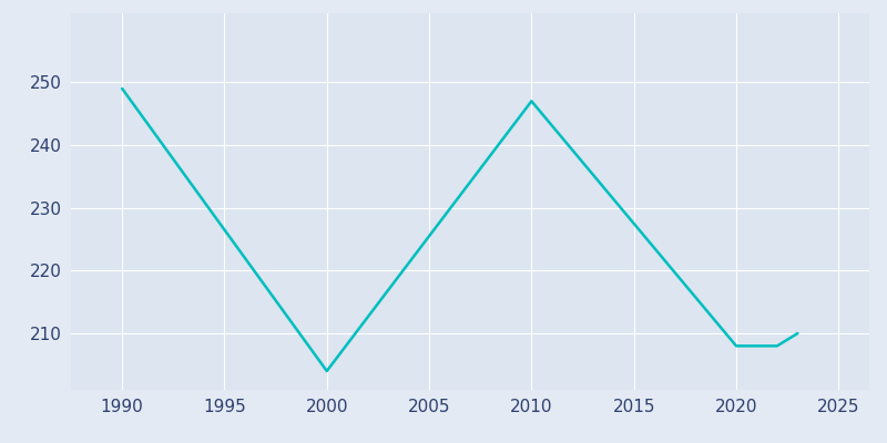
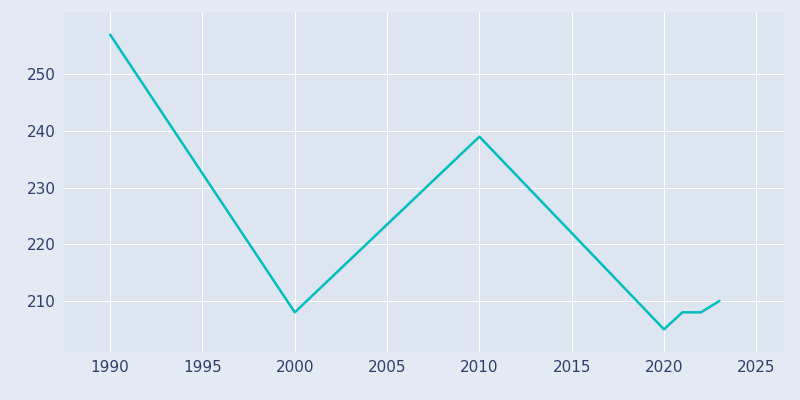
1990: 249 -> 257
2000: 204 -> 208
2010: 247 -> 239
2020: 208 -> 205
